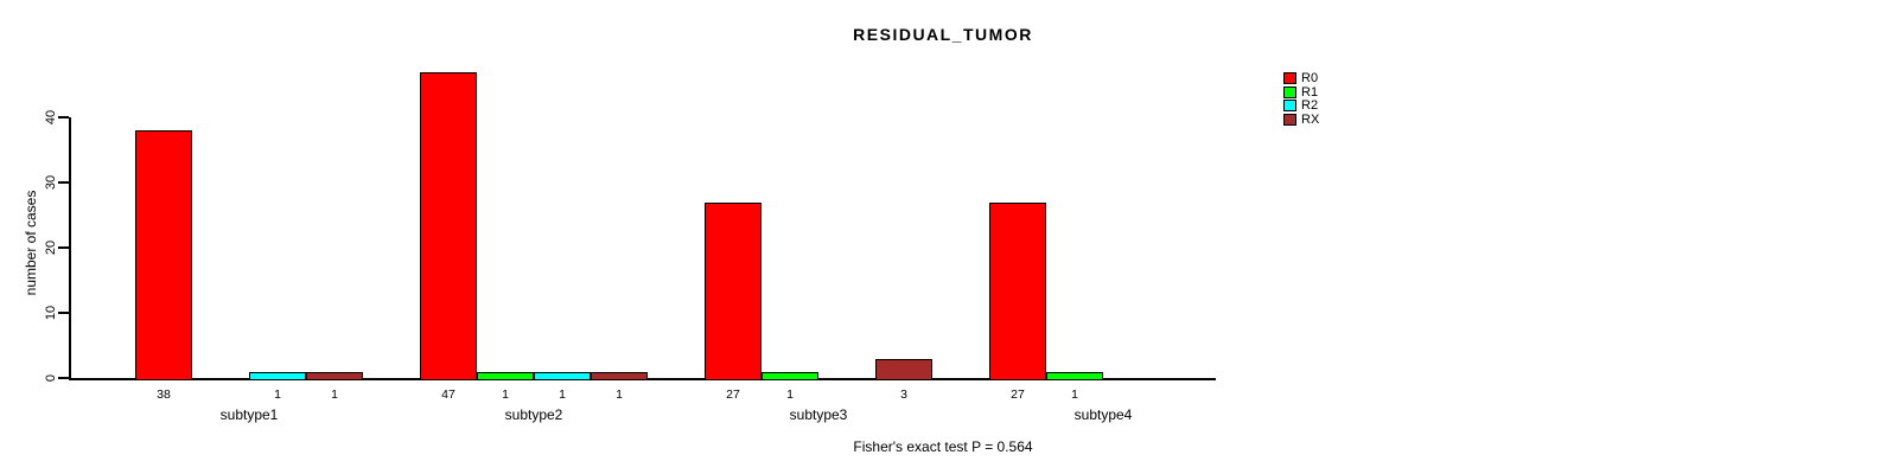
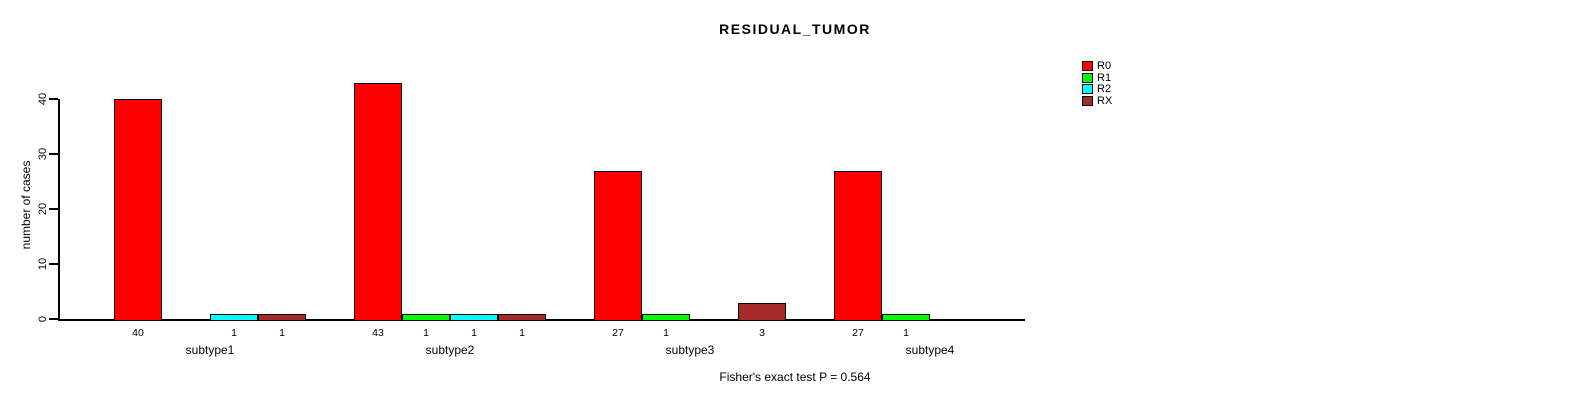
R0/subtype1: 38 -> 40
R0/subtype2: 47 -> 43
